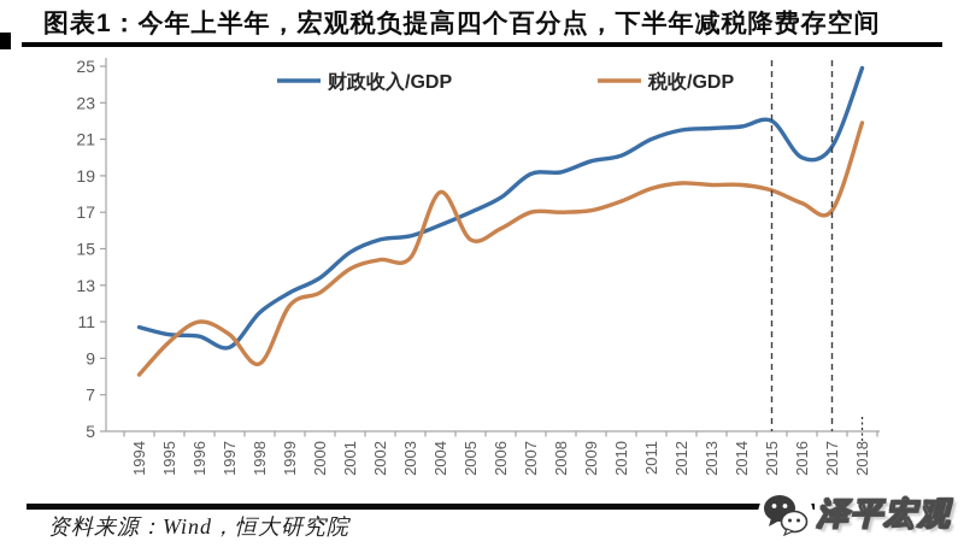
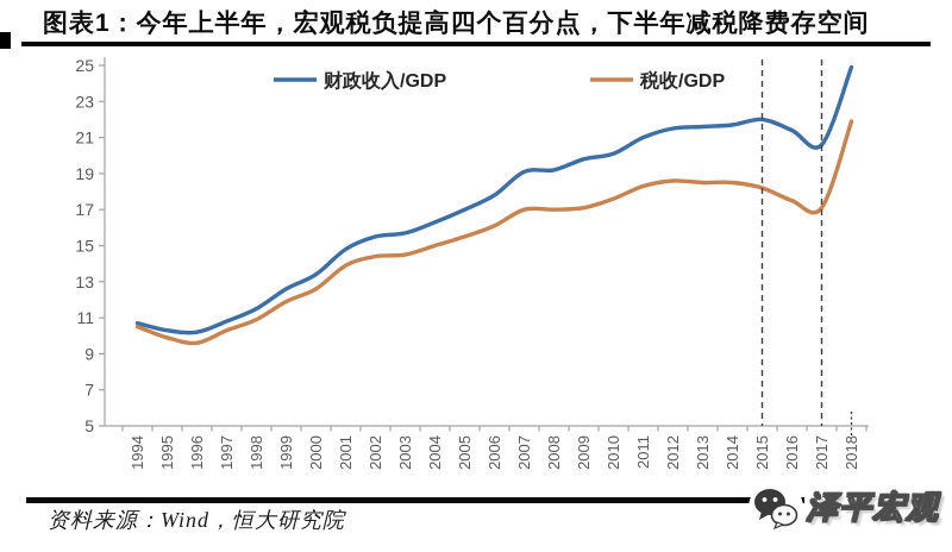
税收/GDP/1994: 8.1 -> 10.5
税收/GDP/1996: 11.0 -> 9.6
财政收入/GDP/1997: 9.6 -> 10.8
税收/GDP/1998: 8.7 -> 10.9
税收/GDP/2004: 18.1 -> 15.0
财政收入/GDP/2016: 20.0 -> 21.4
